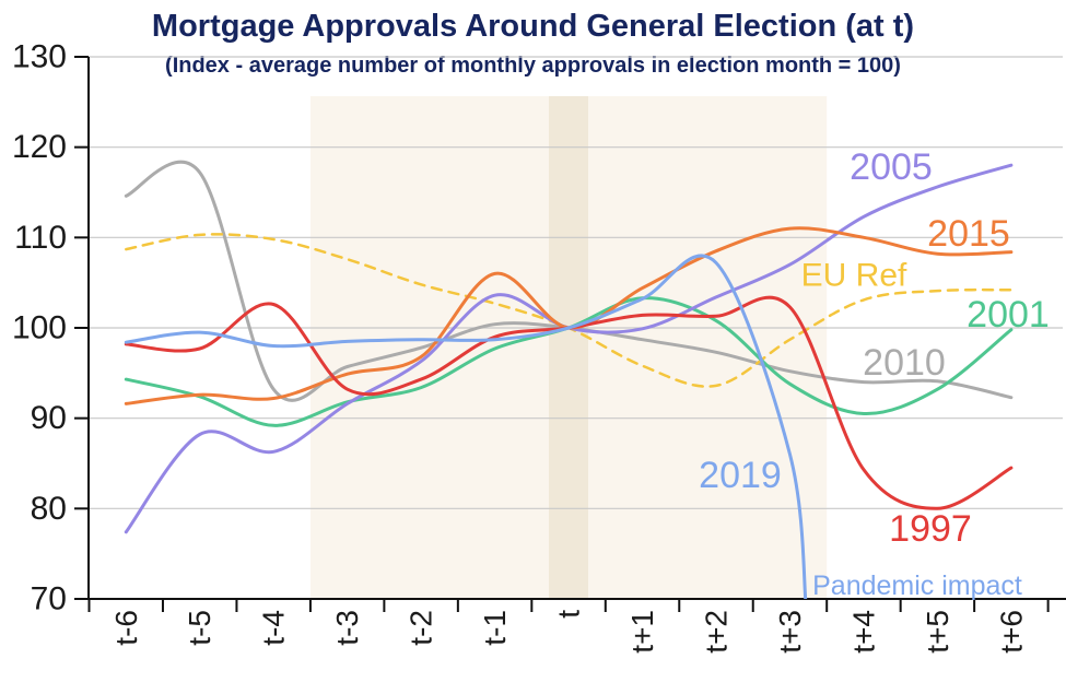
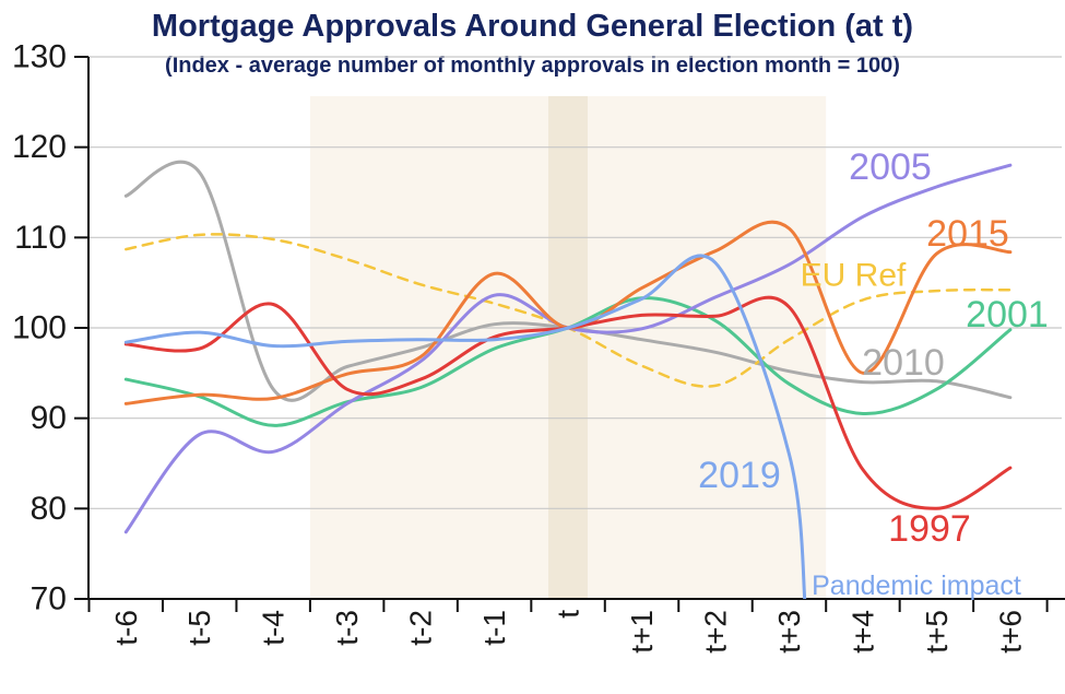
2015/t+4: 110 -> 95
